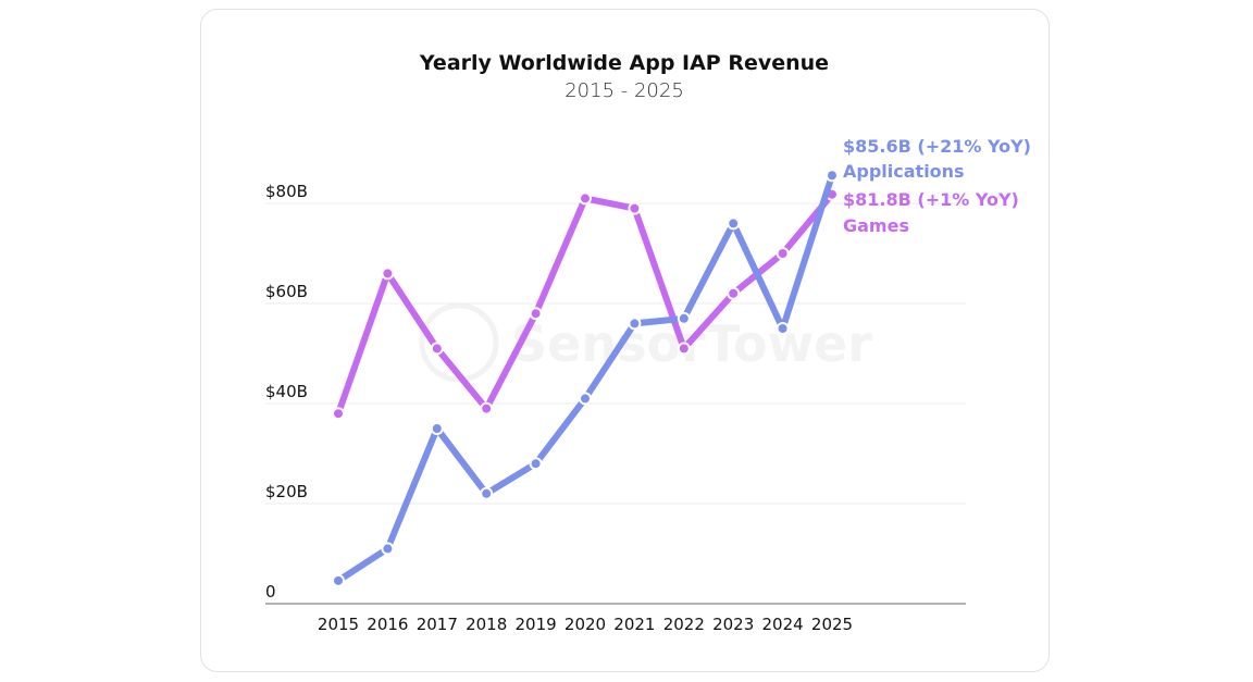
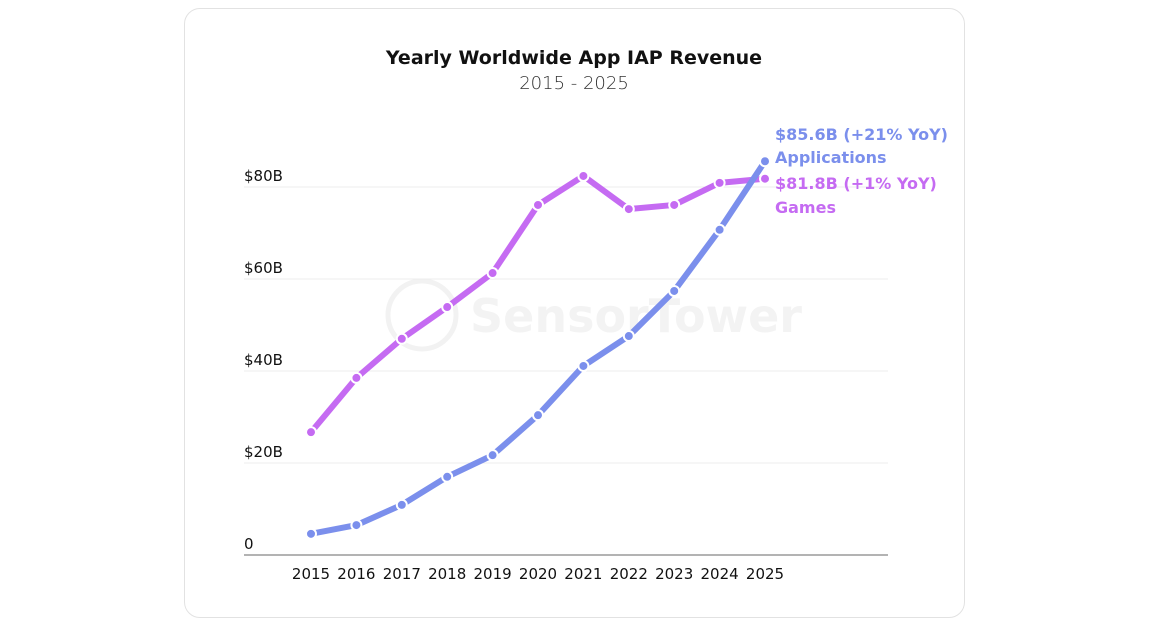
Games/2015: $38B -> $27B
Games/2016: $66B -> $38B
Applications/2016: $11B -> $6B
Games/2017: $51B -> $47B
Applications/2017: $35B -> $11B
Games/2018: $39B -> $54B
Applications/2018: $22B -> $17B
Games/2019: $58B -> $61B
Applications/2019: $28B -> $22B
Games/2020: $81B -> $76B
Applications/2020: $41B -> $30B
Games/2021: $79B -> $82B
Applications/2021: $56B -> $41B
Games/2022: $51B -> $75B
Applications/2022: $57B -> $48B
Games/2023: $62B -> $76B
Applications/2023: $76B -> $57B
Games/2024: $70B -> $81B
Applications/2024: $55B -> $71B
